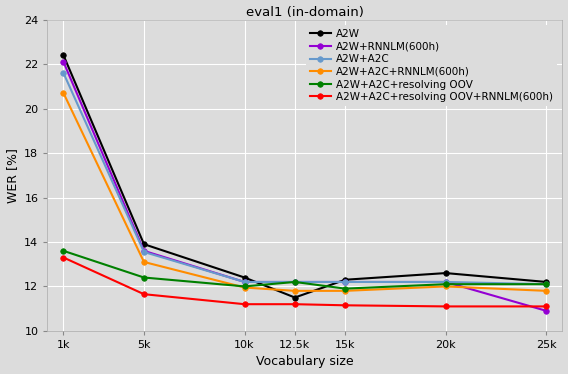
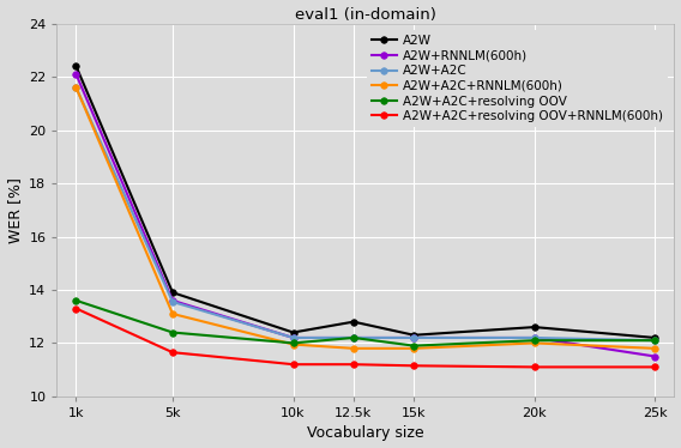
A2W+A2C+RNNLM(600h)/1k: 20.70 -> 21.60
A2W/12.5k: 11.5 -> 12.8
A2W+RNNLM(600h)/25k: 10.9 -> 11.5
